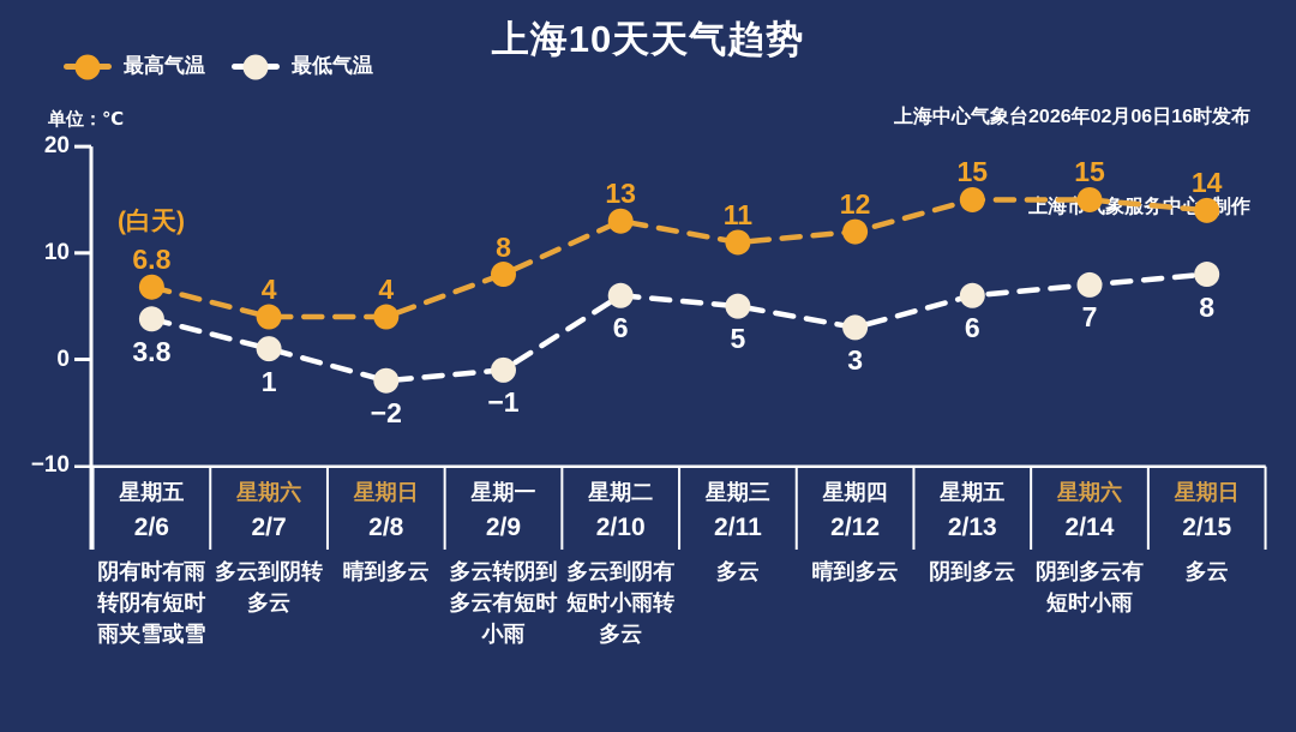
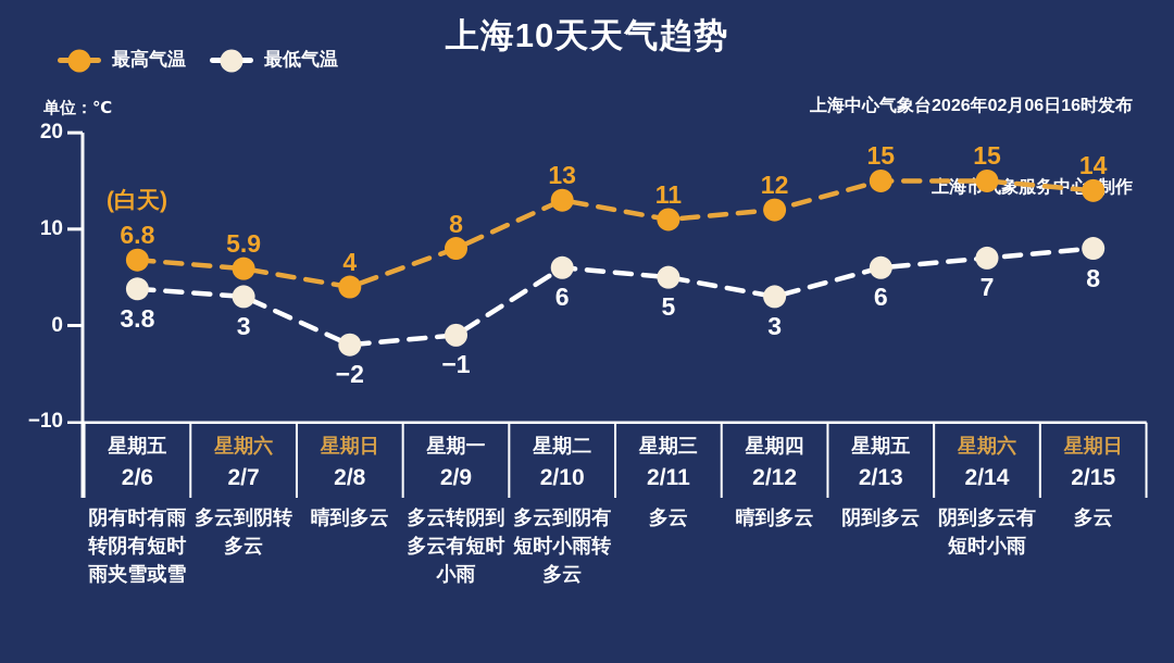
最高气温/2/7: 4 -> 5.9
最低气温/2/7: 1 -> 3
